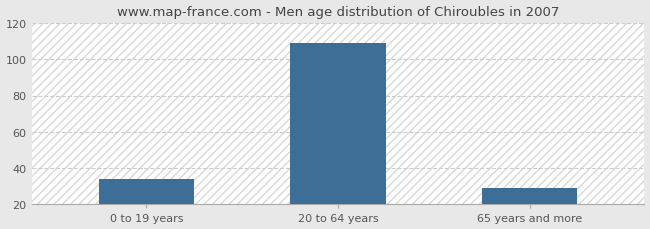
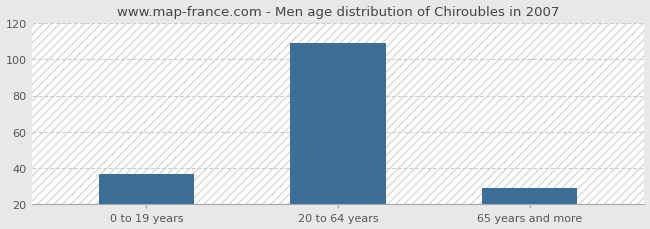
0 to 19 years: 34 -> 37
